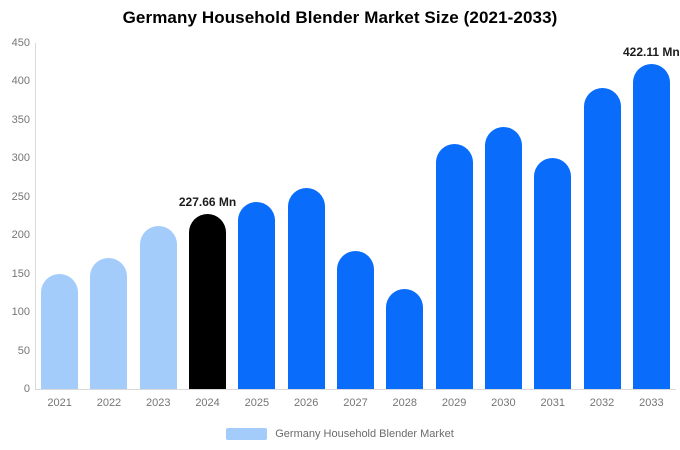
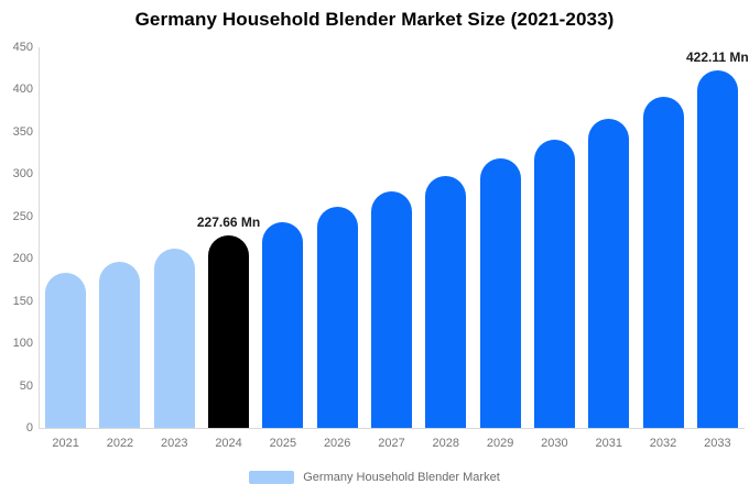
2021: 150 -> 180
2022: 170 -> 200
2027: 180 -> 280
2028: 130 -> 300
2031: 300 -> 360
